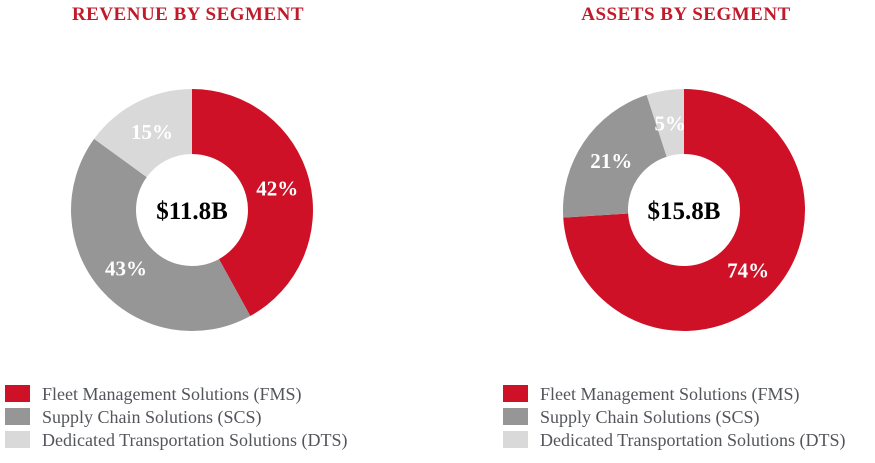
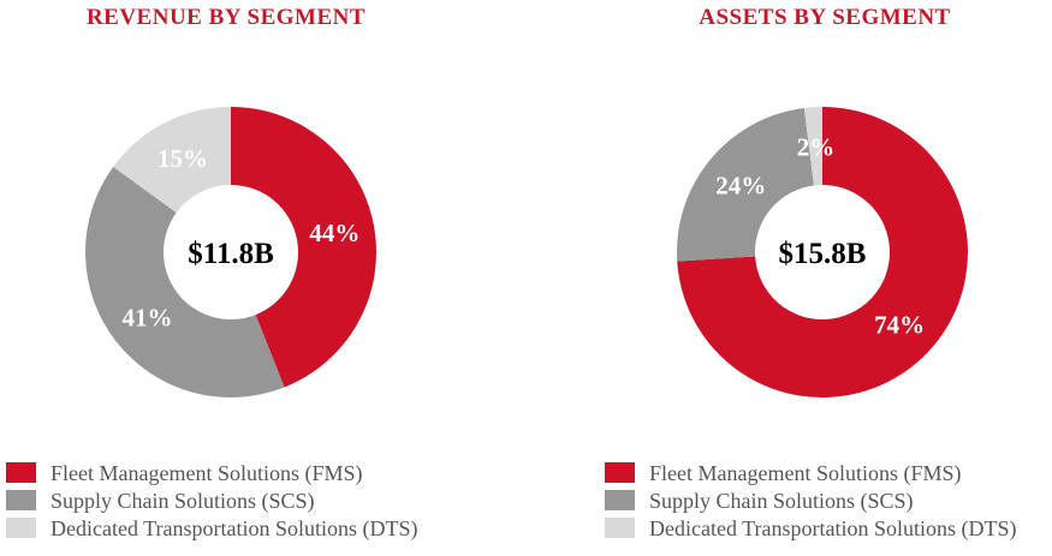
REVENUE BY SEGMENT/Fleet Management Solutions (FMS): 42% -> 44%
REVENUE BY SEGMENT/Supply Chain Solutions (SCS): 43% -> 41%
ASSETS BY SEGMENT/Supply Chain Solutions (SCS): 21% -> 24%
ASSETS BY SEGMENT/Dedicated Transportation Solutions (DTS): 5% -> 2%
